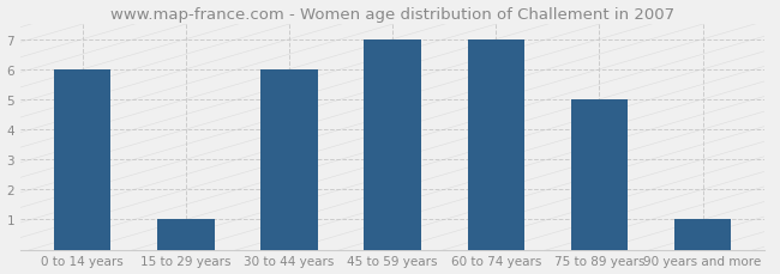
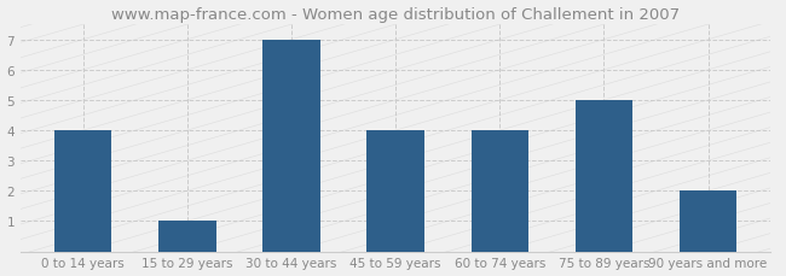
0 to 14 years: 6 -> 4
30 to 44 years: 6 -> 7
45 to 59 years: 7 -> 4
60 to 74 years: 7 -> 4
90 years and more: 1 -> 2
